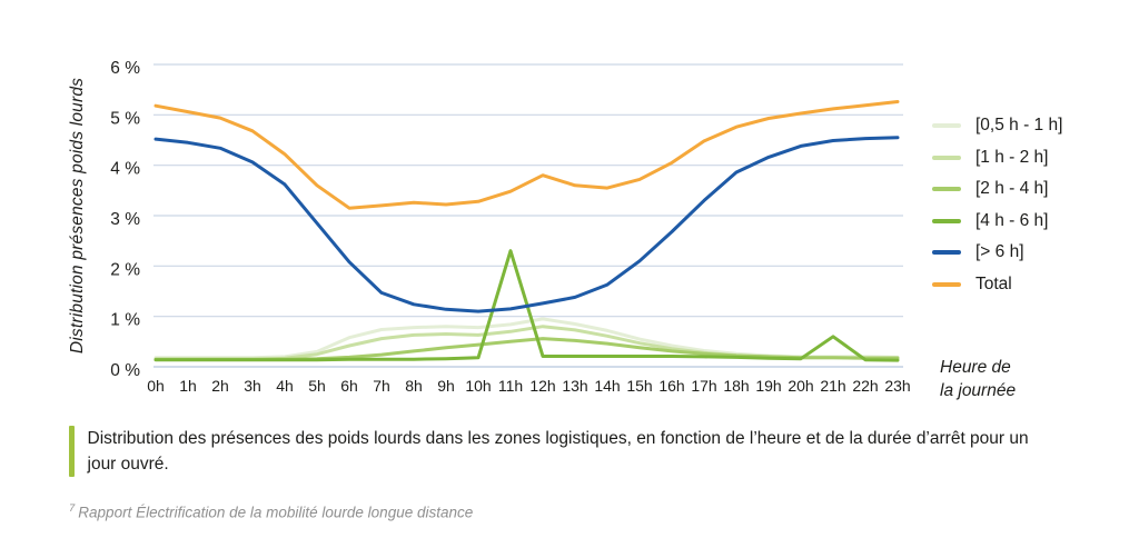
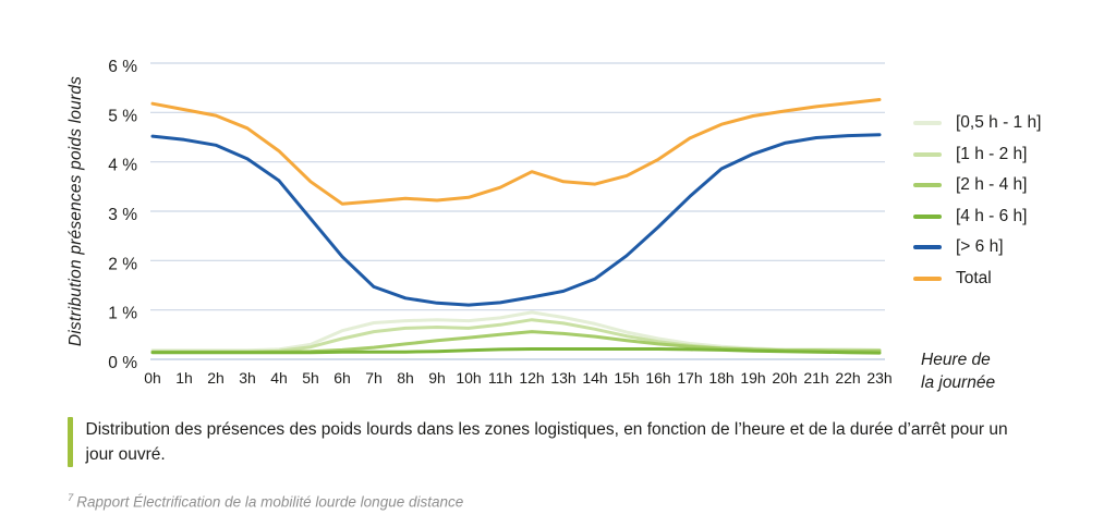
[4 h - 6 h]/11h: 2.3% -> 0.2%
[4 h - 6 h]/21h: 0.6% -> 0.1%
